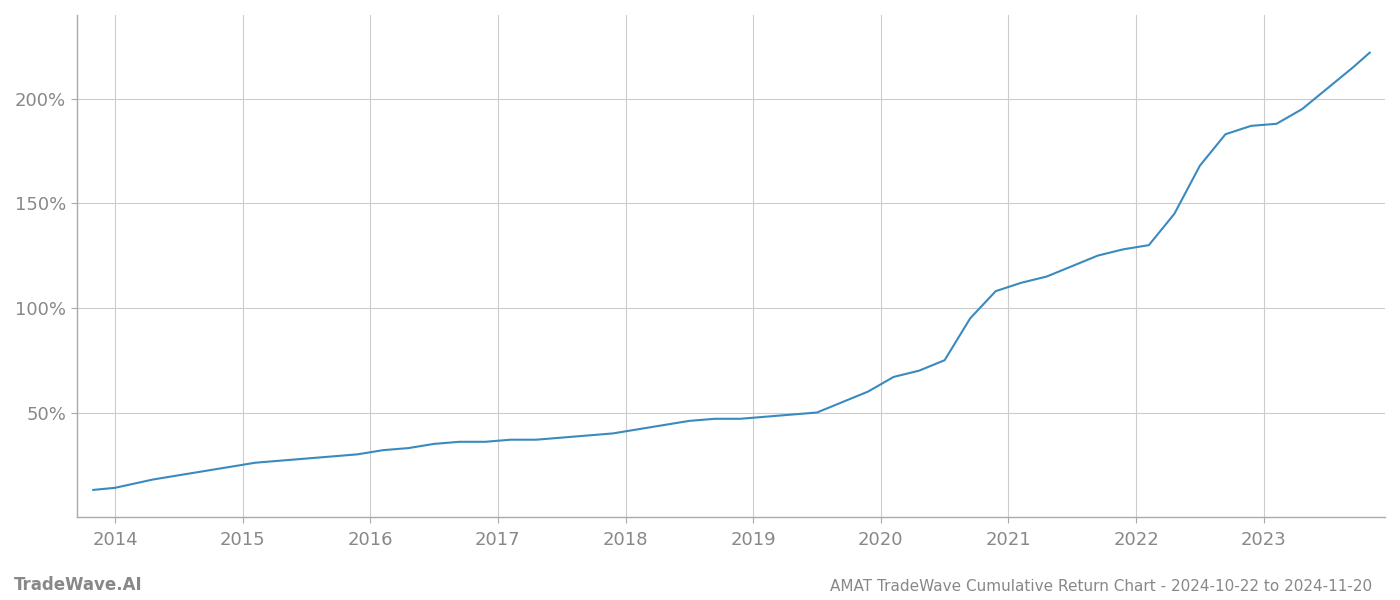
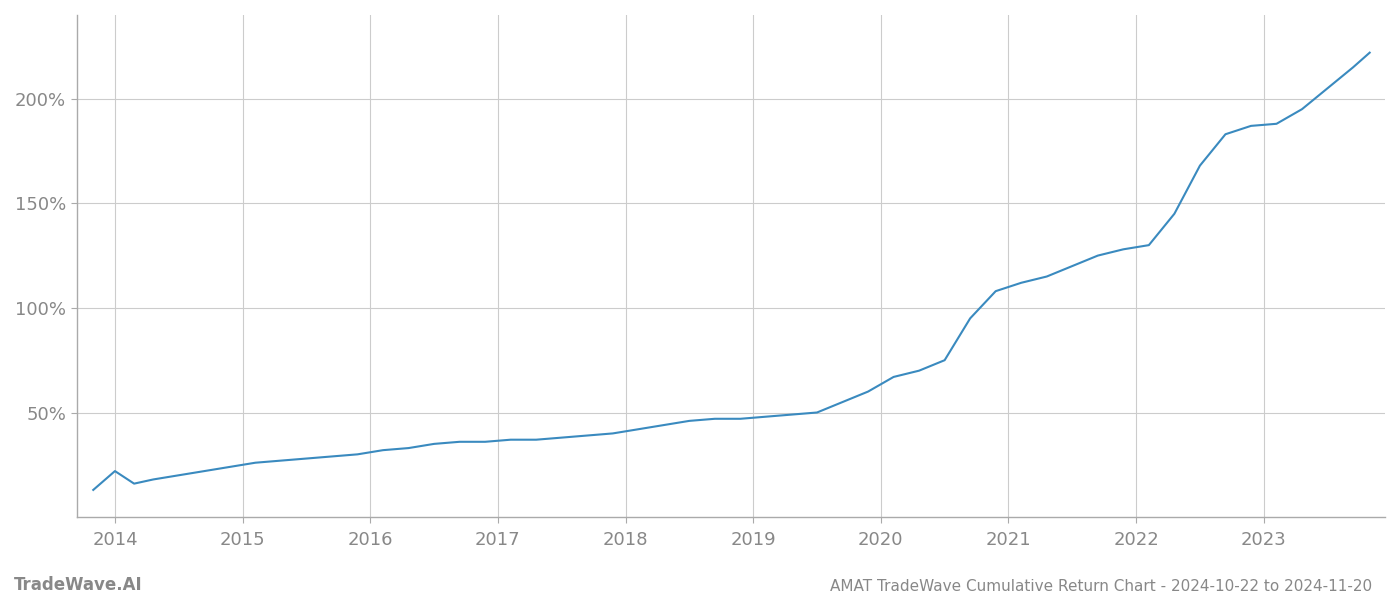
2014: 14% -> 22%
